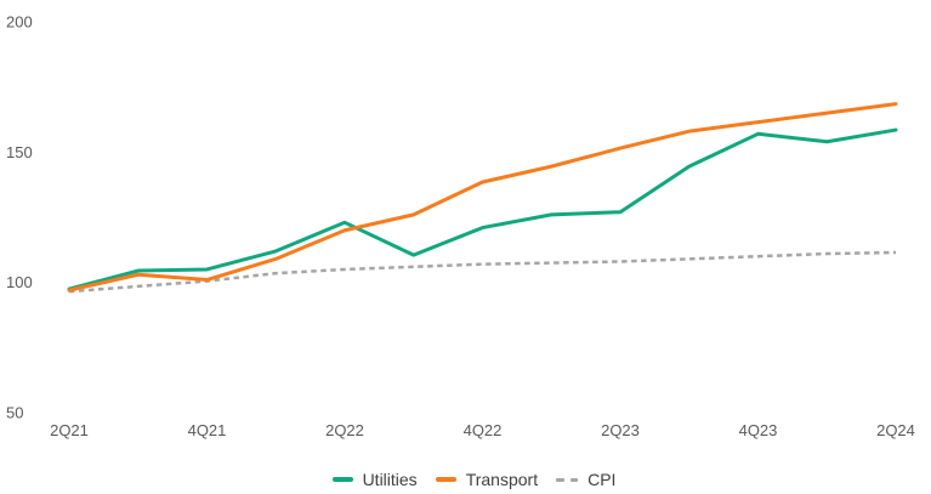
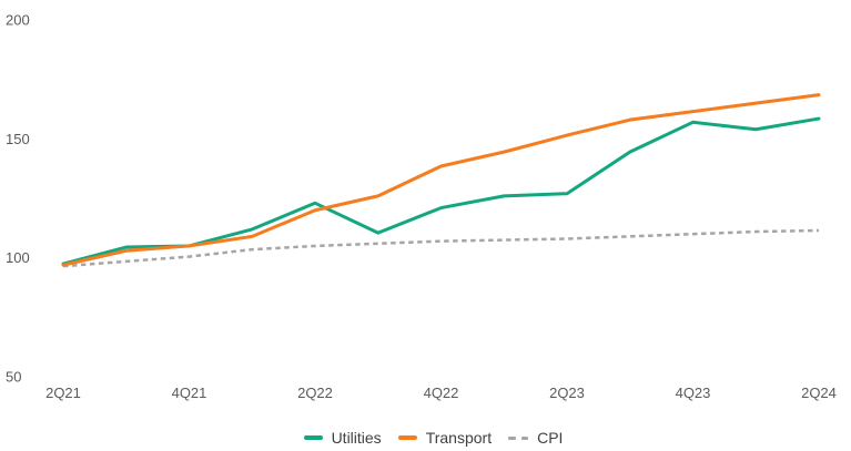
Transport/4Q21: 101 -> 105
